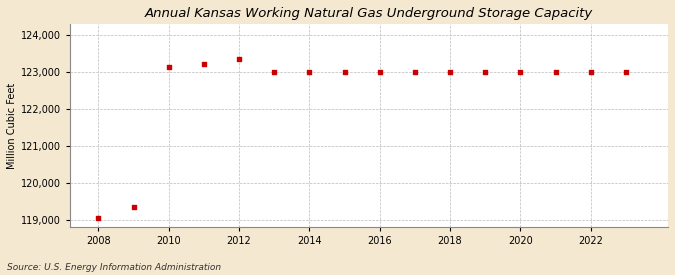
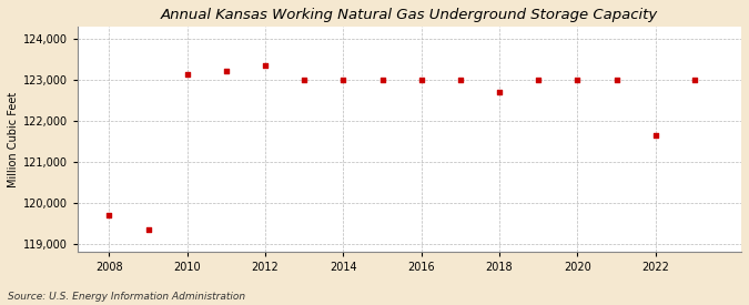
2008: 119,050 -> 119,700
2018: 123,000 -> 122,700
2022: 123,000 -> 121,650
